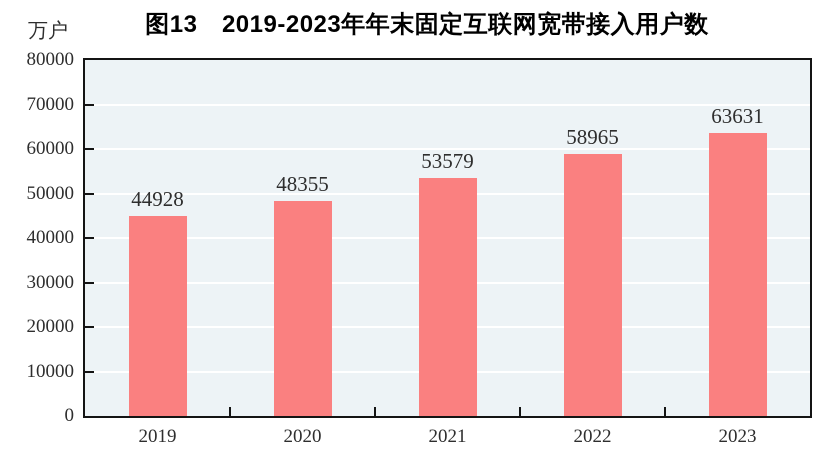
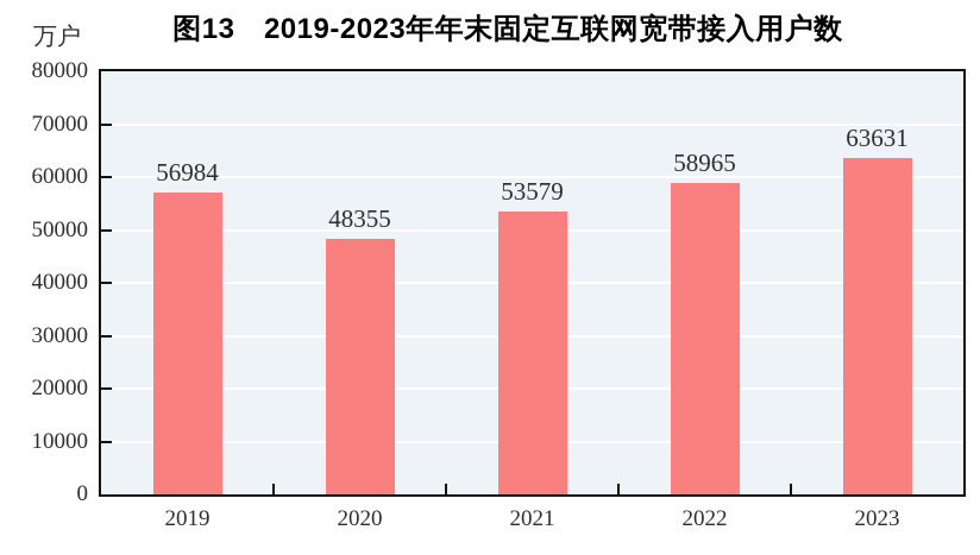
2019: 44928 -> 56984
